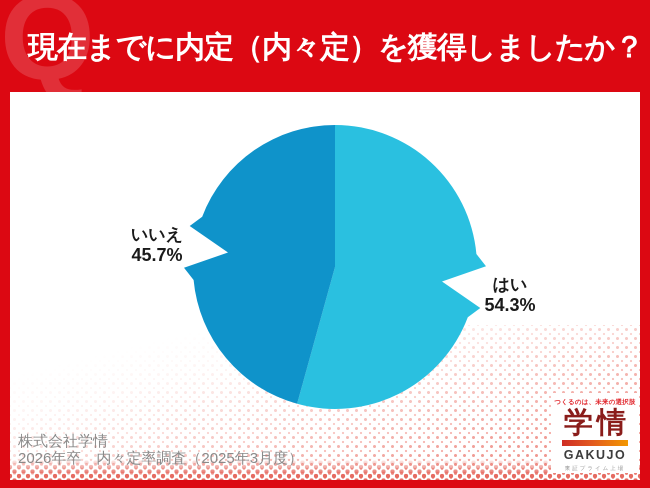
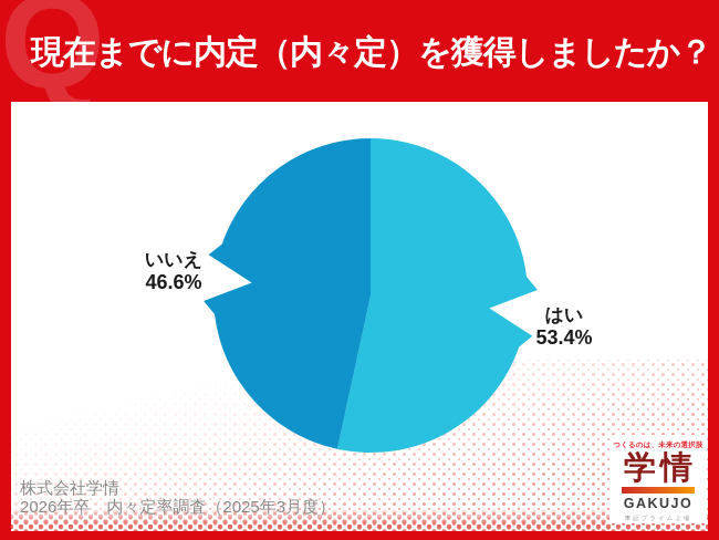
はい: 54.3% -> 53.4%
いいえ: 45.7% -> 46.6%
